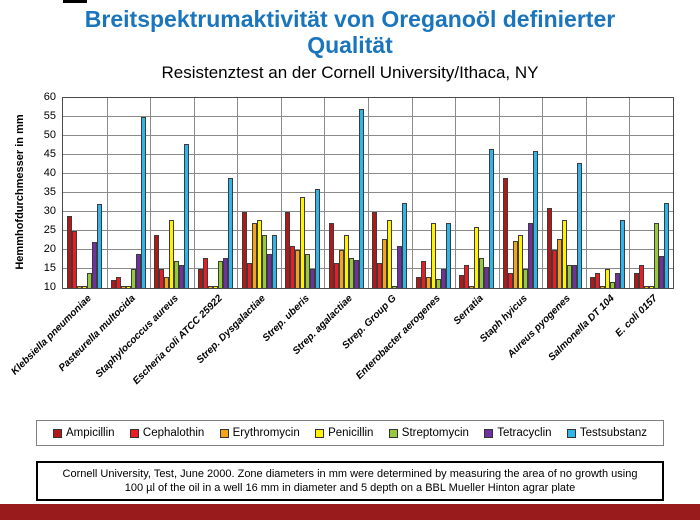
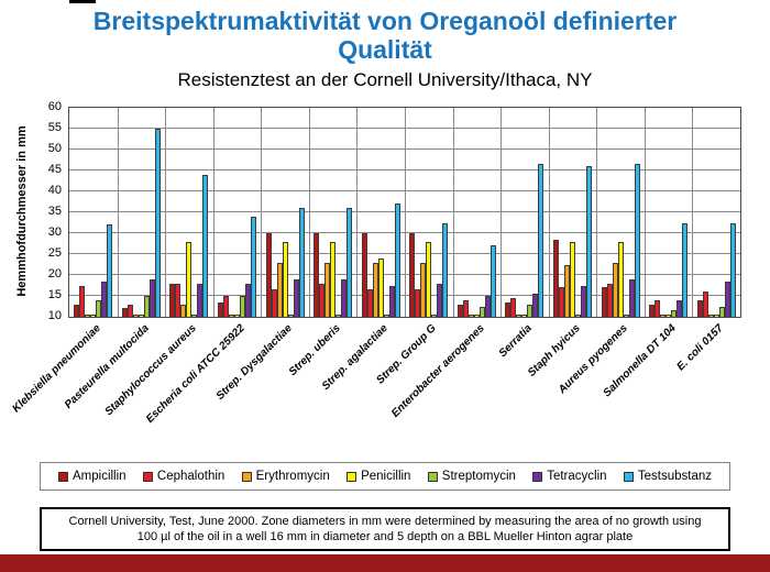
Ampicillin/Klebsiella pneumoniae: 29 -> 13
Cephalothin/Klebsiella pneumoniae: 25 -> 18
Tetracyclin/Klebsiella pneumoniae: 22 -> 18
Ampicillin/Staphylococcus aureus: 24 -> 18
Cephalothin/Staphylococcus aureus: 15 -> 18
Streptomycin/Staphylococcus aureus: 17 -> 10
Tetracyclin/Staphylococcus aureus: 16 -> 18
Testsubstanz/Staphylococcus aureus: 48 -> 44
Ampicillin/Escheria coli ATCC 25922: 15 -> 14
Cephalothin/Escheria coli ATCC 25922: 18 -> 15
Streptomycin/Escheria coli ATCC 25922: 17 -> 15
Testsubstanz/Escheria coli ATCC 25922: 39 -> 34
Erythromycin/Strep. Dysgalactiae: 27 -> 23
Streptomycin/Strep. Dysgalactiae: 24 -> 10
Testsubstanz/Strep. Dysgalactiae: 24 -> 36
Cephalothin/Strep. uberis: 21 -> 18
Erythromycin/Strep. uberis: 20 -> 23
Penicillin/Strep. uberis: 34 -> 28
Streptomycin/Strep. uberis: 19 -> 10
Tetracyclin/Strep. uberis: 15 -> 19
Ampicillin/Strep. agalactiae: 27 -> 30
Erythromycin/Strep. agalactiae: 20 -> 23
Streptomycin/Strep. agalactiae: 18 -> 10
Testsubstanz/Strep. agalactiae: 57 -> 37
Tetracyclin/Strep. Group G: 21 -> 18
Cephalothin/Enterobacter aerogenes: 17 -> 14
Erythromycin/Enterobacter aerogenes: 13 -> 10
Penicillin/Enterobacter aerogenes: 27 -> 10
Cephalothin/Serratia: 16 -> 14
Penicillin/Serratia: 26 -> 10
Streptomycin/Serratia: 18 -> 13
Ampicillin/Staph hyicus: 39 -> 28
Cephalothin/Staph hyicus: 14 -> 17
Penicillin/Staph hyicus: 24 -> 28
Streptomycin/Staph hyicus: 15 -> 10
Tetracyclin/Staph hyicus: 27 -> 18
Ampicillin/Aureus pyogenes: 31 -> 17
Cephalothin/Aureus pyogenes: 20 -> 18
Streptomycin/Aureus pyogenes: 16 -> 10
Tetracyclin/Aureus pyogenes: 16 -> 19
Testsubstanz/Aureus pyogenes: 43 -> 46
Penicillin/Salmonella DT 104: 15 -> 10
Testsubstanz/Salmonella DT 104: 28 -> 32
Streptomycin/E. coli 0157: 27 -> 12
